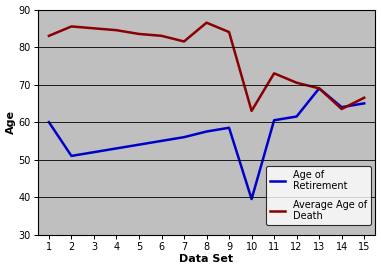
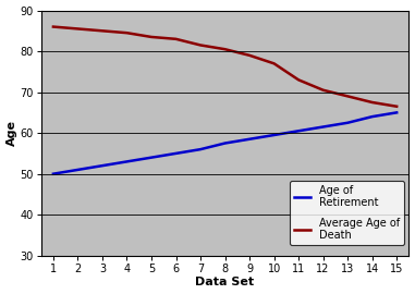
Age of Retirement/1: 60.0 -> 50.0
Average Age of Death/1: 83.0 -> 86.0
Average Age of Death/8: 86.5 -> 80.5
Average Age of Death/9: 84.0 -> 79.0
Age of Retirement/10: 39.5 -> 59.5
Average Age of Death/10: 63.0 -> 77.0
Age of Retirement/13: 69.0 -> 62.5
Average Age of Death/14: 63.5 -> 67.5
